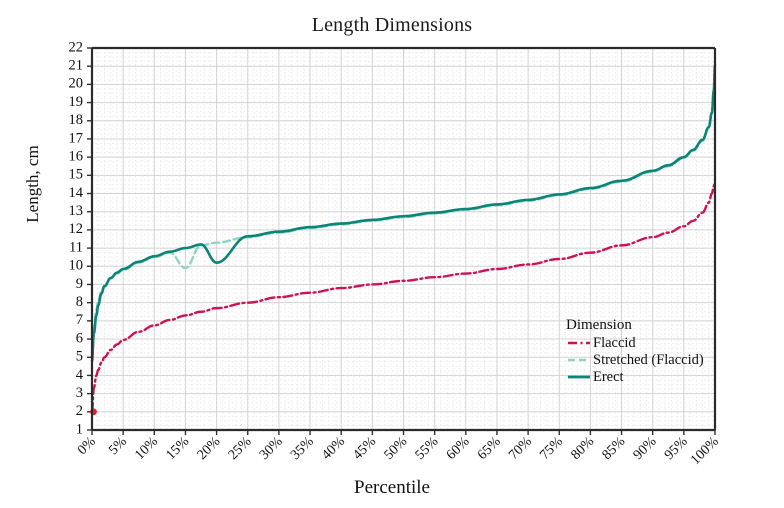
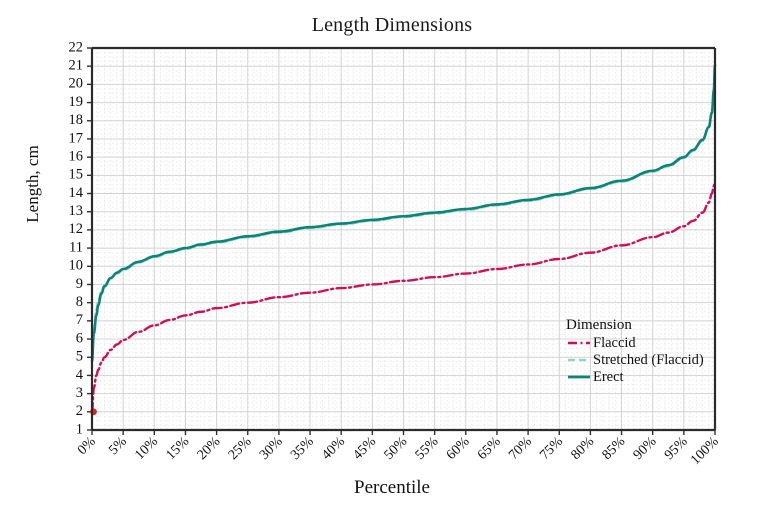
Stretched (Flaccid)/15: 9.9 -> 10.9
Erect/20: 10.2 -> 11.3
